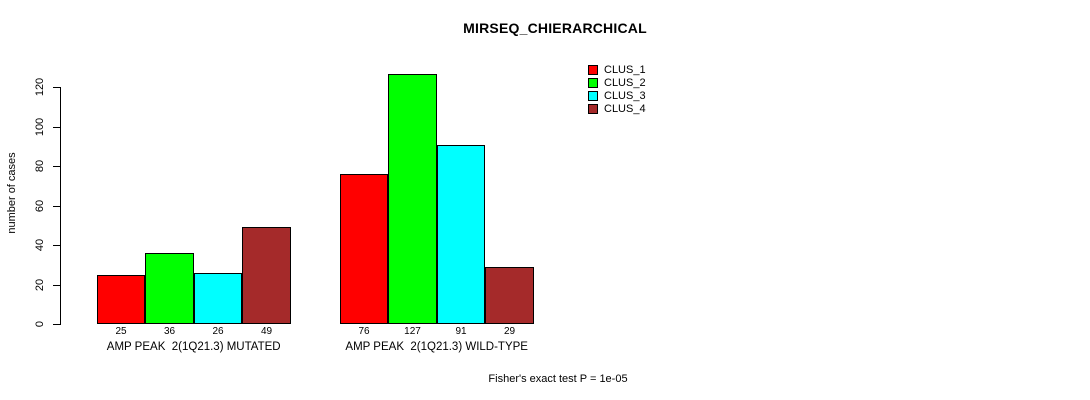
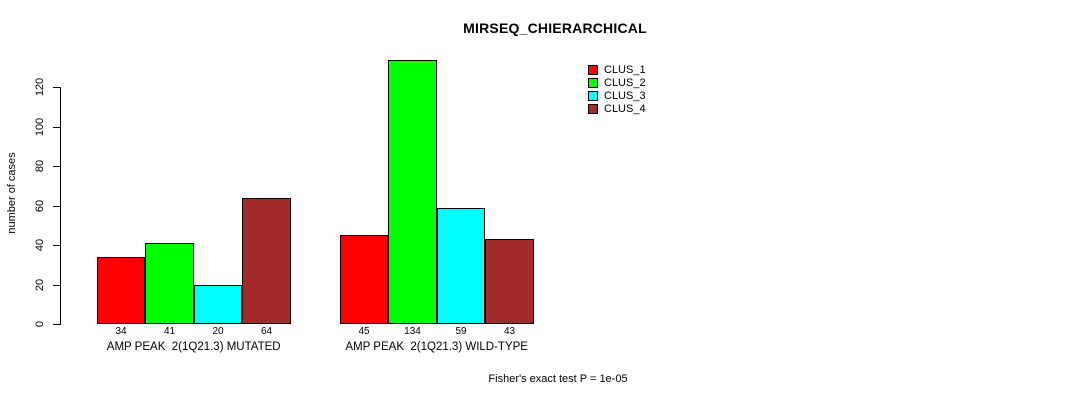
CLUS_1/AMP PEAK 2(1Q21.3) MUTATED: 25 -> 34
CLUS_2/AMP PEAK 2(1Q21.3) MUTATED: 36 -> 41
CLUS_3/AMP PEAK 2(1Q21.3) MUTATED: 26 -> 20
CLUS_4/AMP PEAK 2(1Q21.3) MUTATED: 49 -> 64
CLUS_1/AMP PEAK 2(1Q21.3) WILD-TYPE: 76 -> 45
CLUS_2/AMP PEAK 2(1Q21.3) WILD-TYPE: 127 -> 134
CLUS_3/AMP PEAK 2(1Q21.3) WILD-TYPE: 91 -> 59
CLUS_4/AMP PEAK 2(1Q21.3) WILD-TYPE: 29 -> 43
